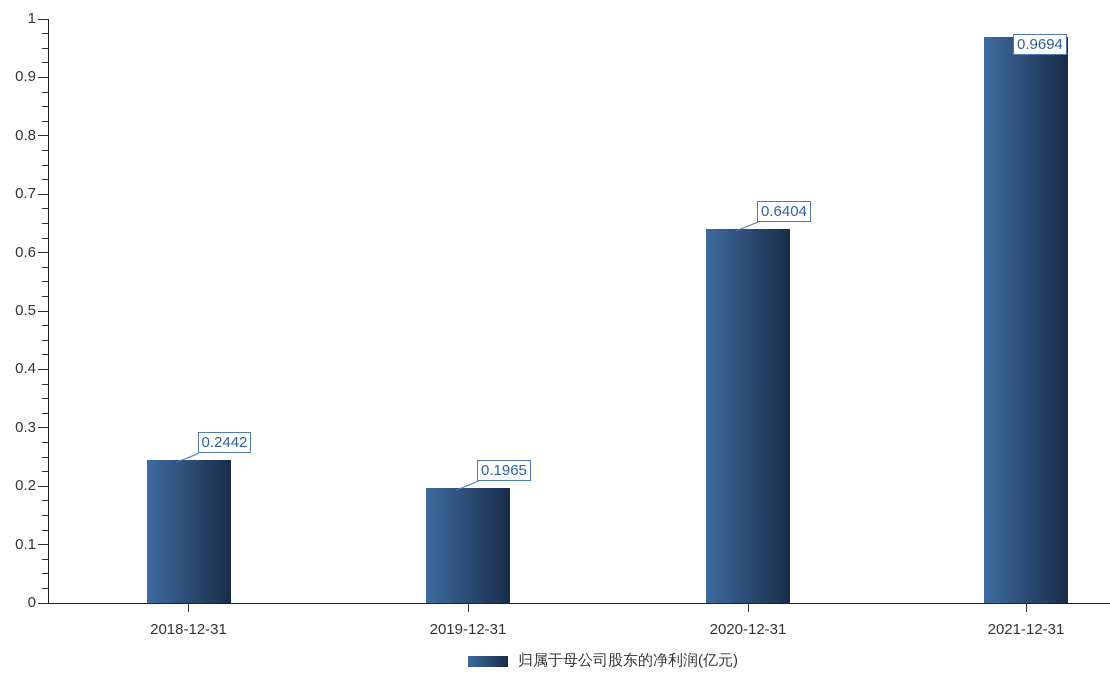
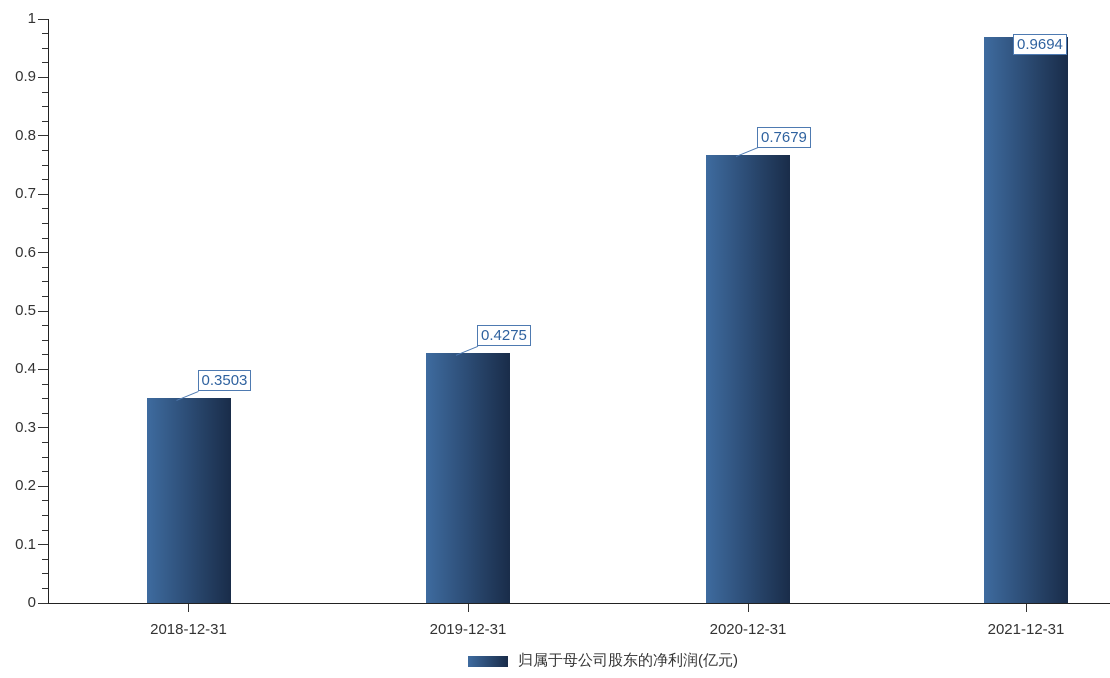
2018-12-31: 0.2442 -> 0.3503
2019-12-31: 0.1965 -> 0.4275
2020-12-31: 0.6404 -> 0.7679
